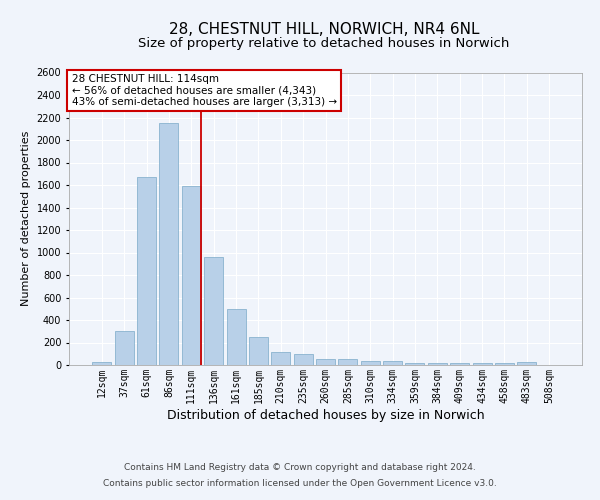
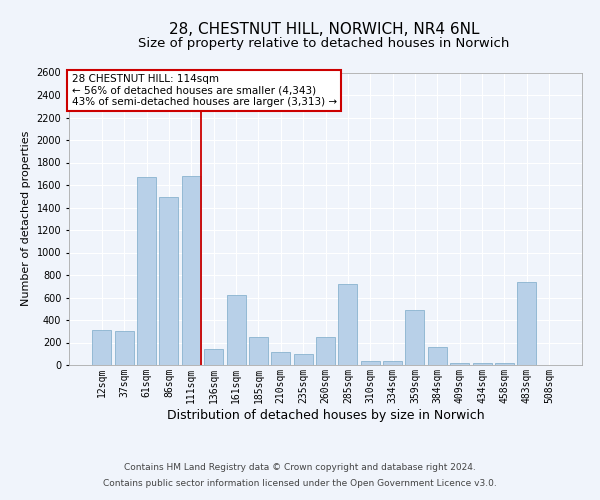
12sqm: 20 -> 310
86sqm: 2150 -> 1490
111sqm: 1590 -> 1680
136sqm: 960 -> 140
161sqm: 500 -> 620
260sqm: 50 -> 250
285sqm: 50 -> 720
359sqm: 20 -> 490
384sqm: 20 -> 160
483sqm: 20 -> 740
